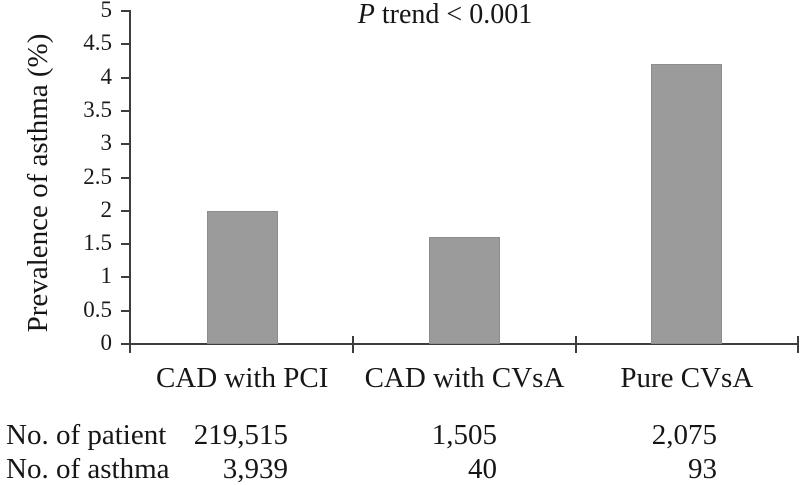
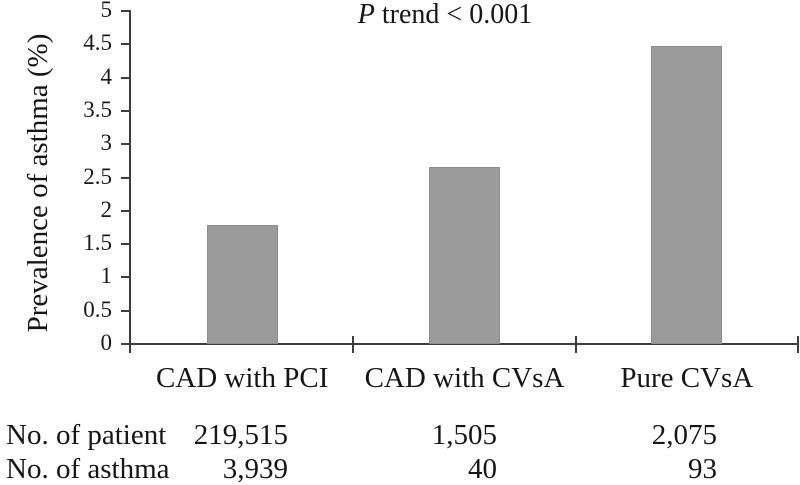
CAD with PCI: 2.0 -> 1.8
CAD with CVsA: 1.6 -> 2.7
Pure CVsA: 4.2 -> 4.5
